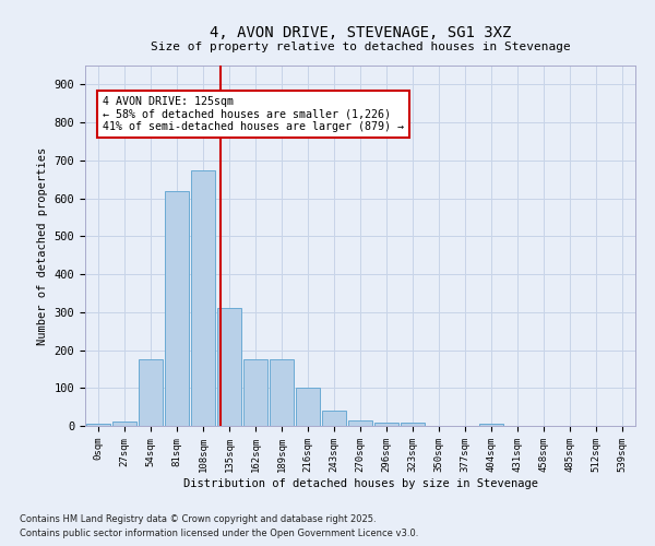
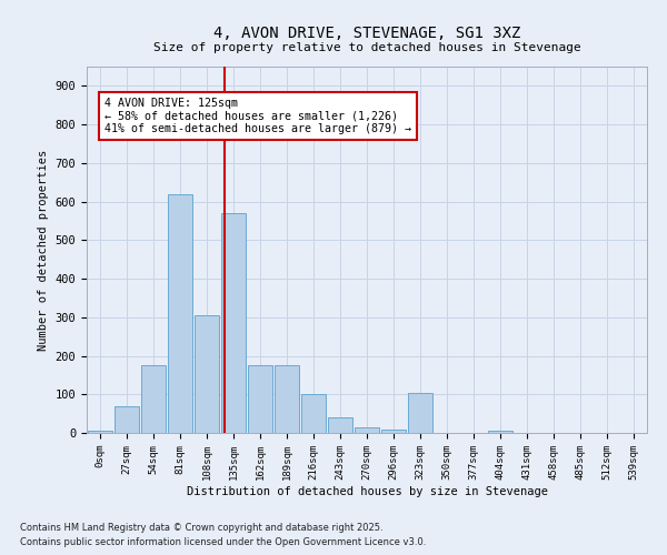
27sqm: 12 -> 70
108sqm: 675 -> 305
135sqm: 310 -> 570
323sqm: 10 -> 105
